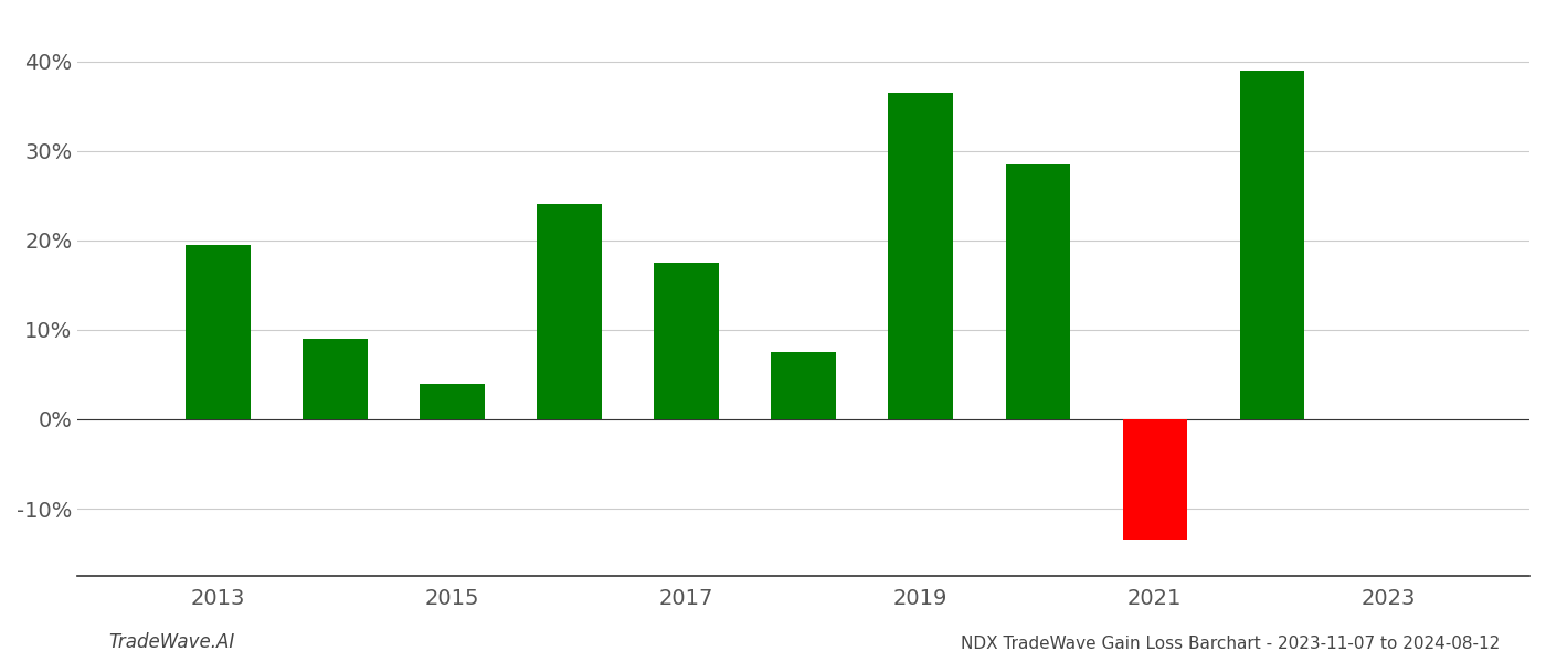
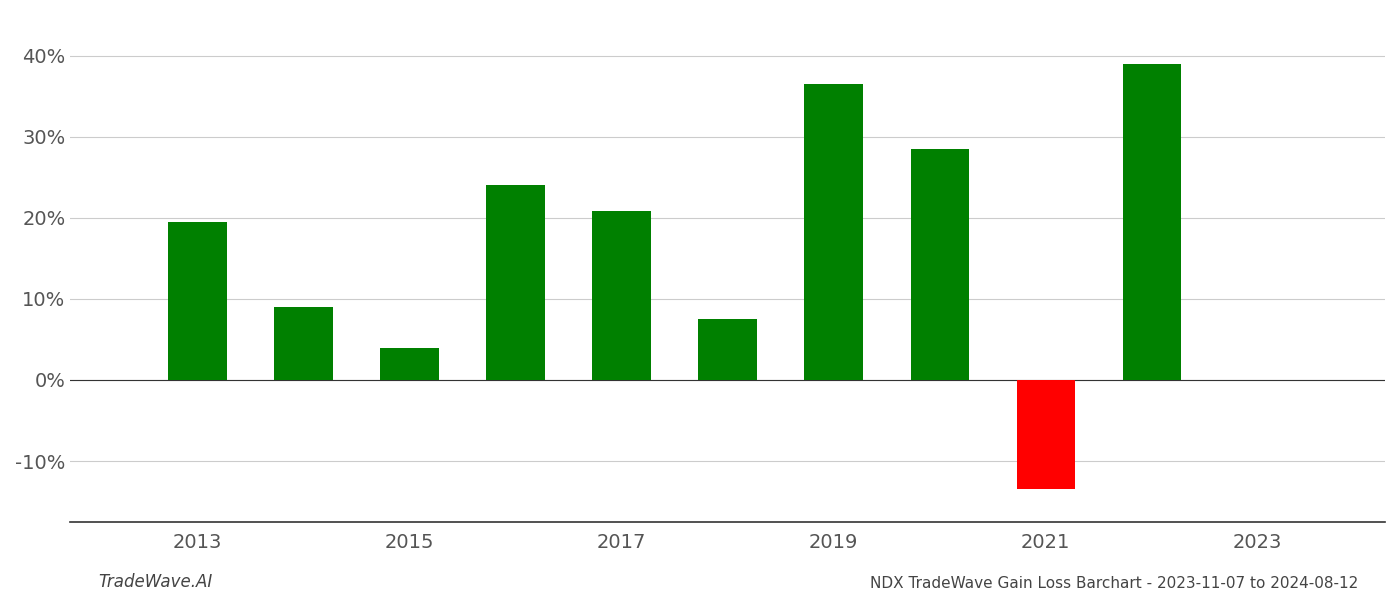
2017: 17.5% -> 20.8%
